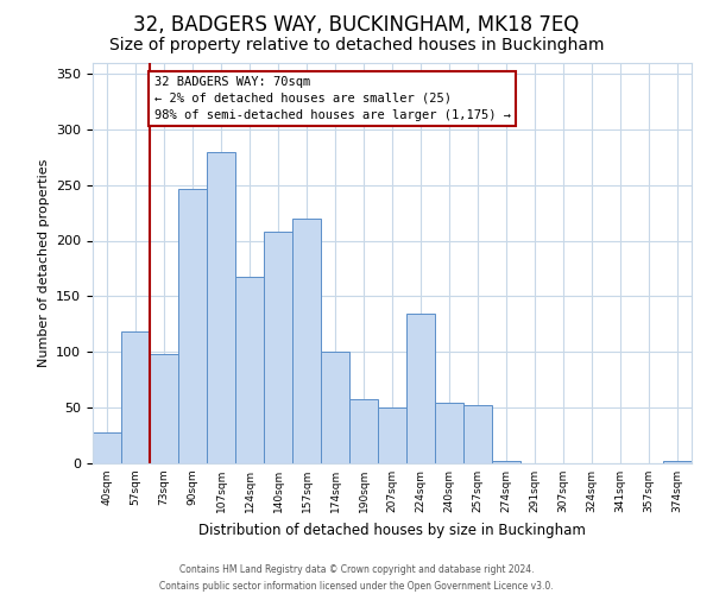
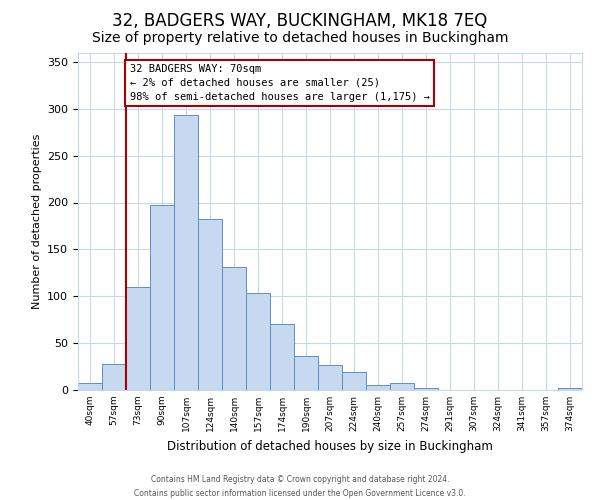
40sqm: 28 -> 7
57sqm: 118 -> 28
73sqm: 98 -> 110
90sqm: 246 -> 197
107sqm: 280 -> 293
124sqm: 168 -> 182
140sqm: 208 -> 131
157sqm: 220 -> 103
174sqm: 100 -> 70
190sqm: 58 -> 36
207sqm: 50 -> 27
224sqm: 134 -> 19
240sqm: 54 -> 5
257sqm: 52 -> 8
